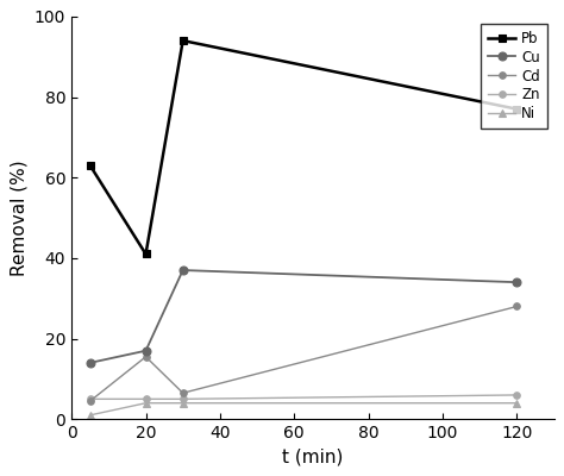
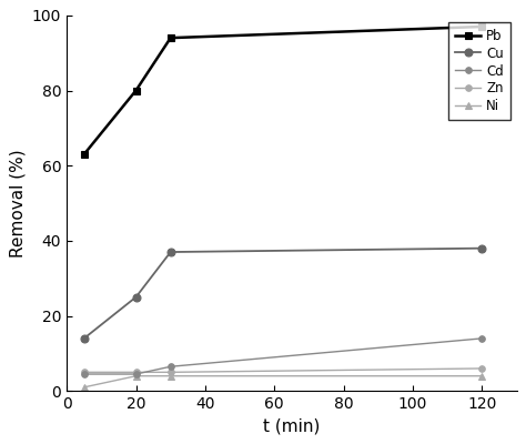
Pb/20: 41 -> 80
Cu/20: 17 -> 25
Cd/20: 15.5 -> 4.5
Pb/120: 77 -> 97
Cu/120: 34 -> 38
Cd/120: 28.0 -> 14.0
